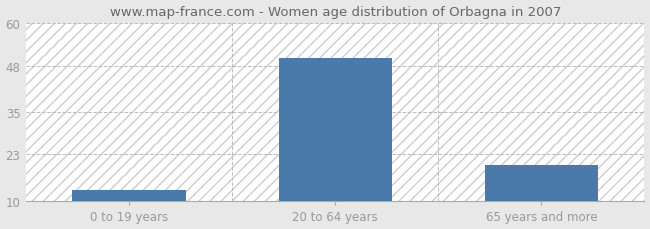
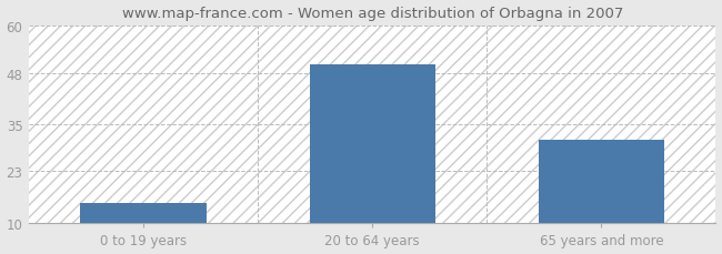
0 to 19 years: 13 -> 15
65 years and more: 20 -> 31
